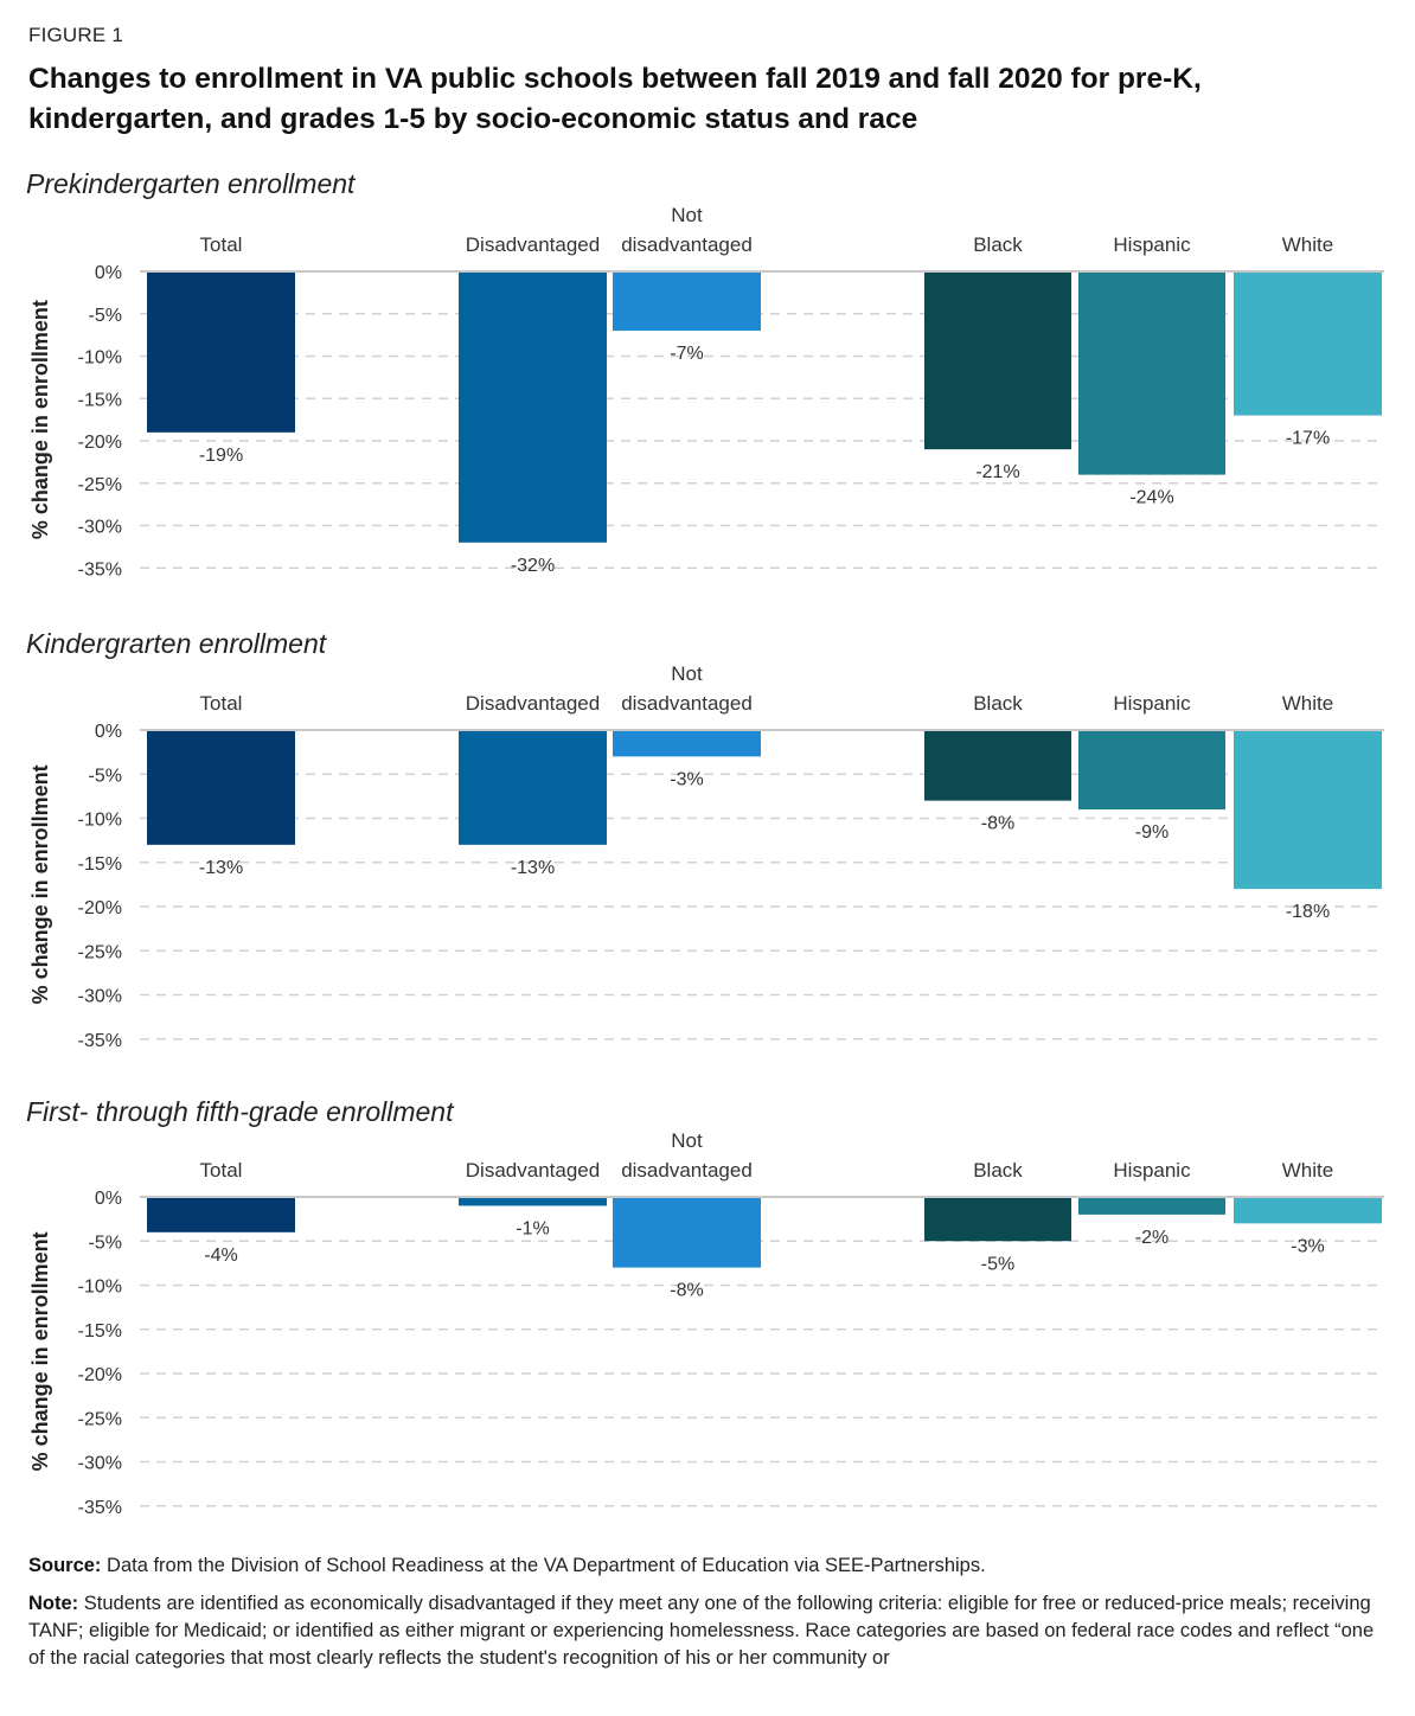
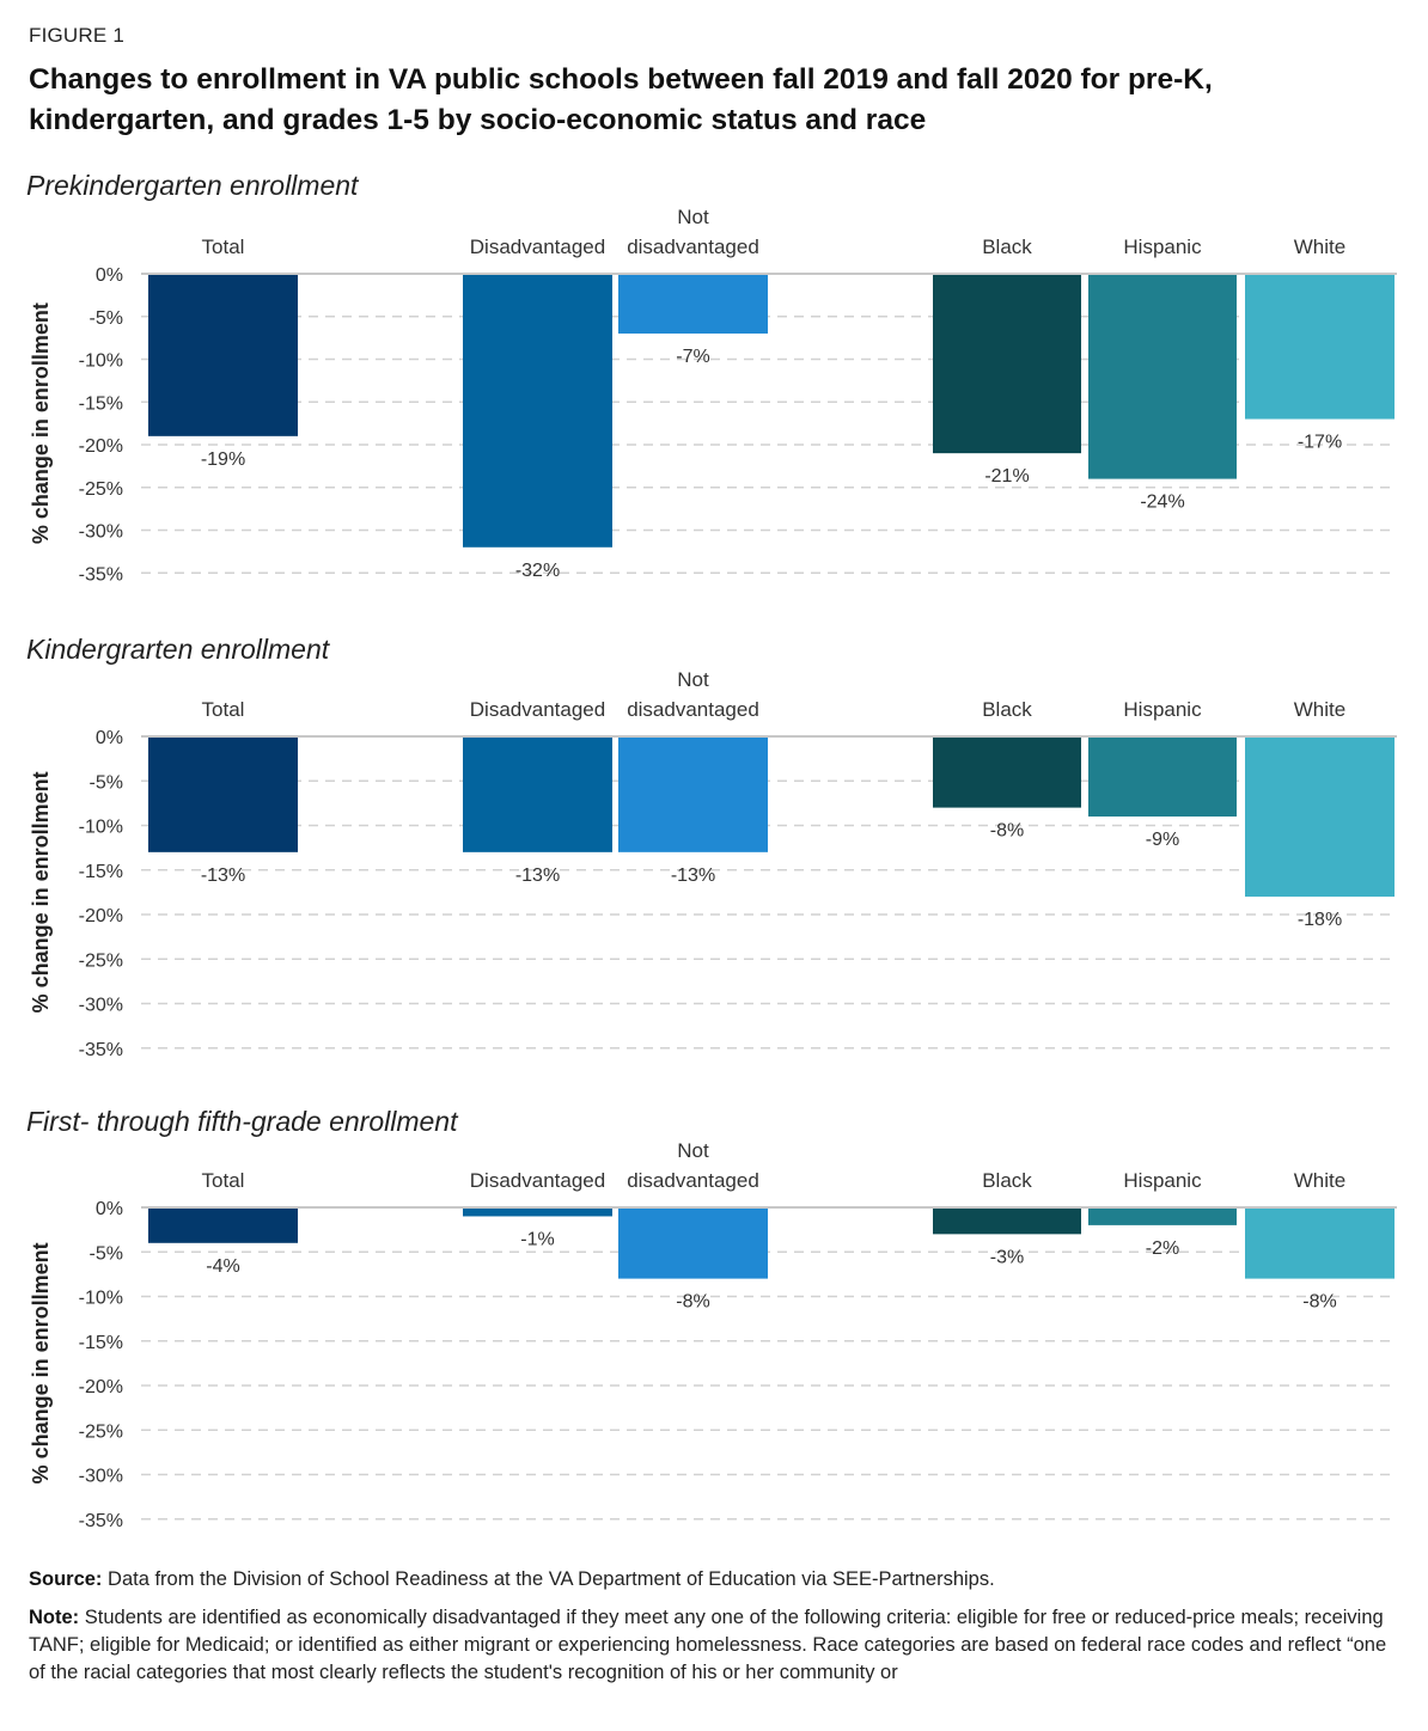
Kindergrarten enrollment/Not disadvantaged: -3% -> -13%
First- through fifth-grade enrollment/Black: -5% -> -3%
First- through fifth-grade enrollment/White: -3% -> -8%
